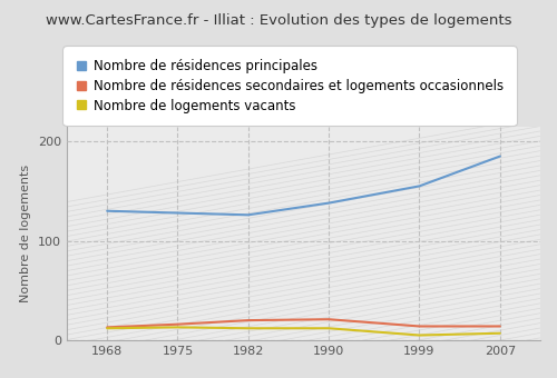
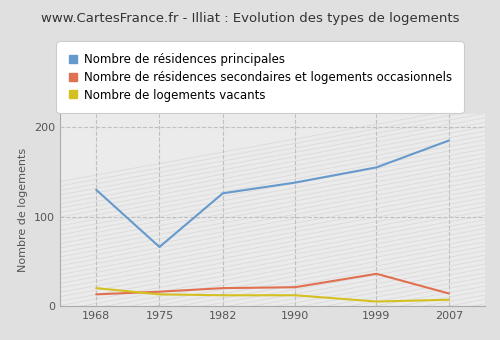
Nombre de logements vacants/1968: 12 -> 20
Nombre de résidences principales/1975: 128 -> 66
Nombre de résidences secondaires et logements occasionnels/1999: 14 -> 36
